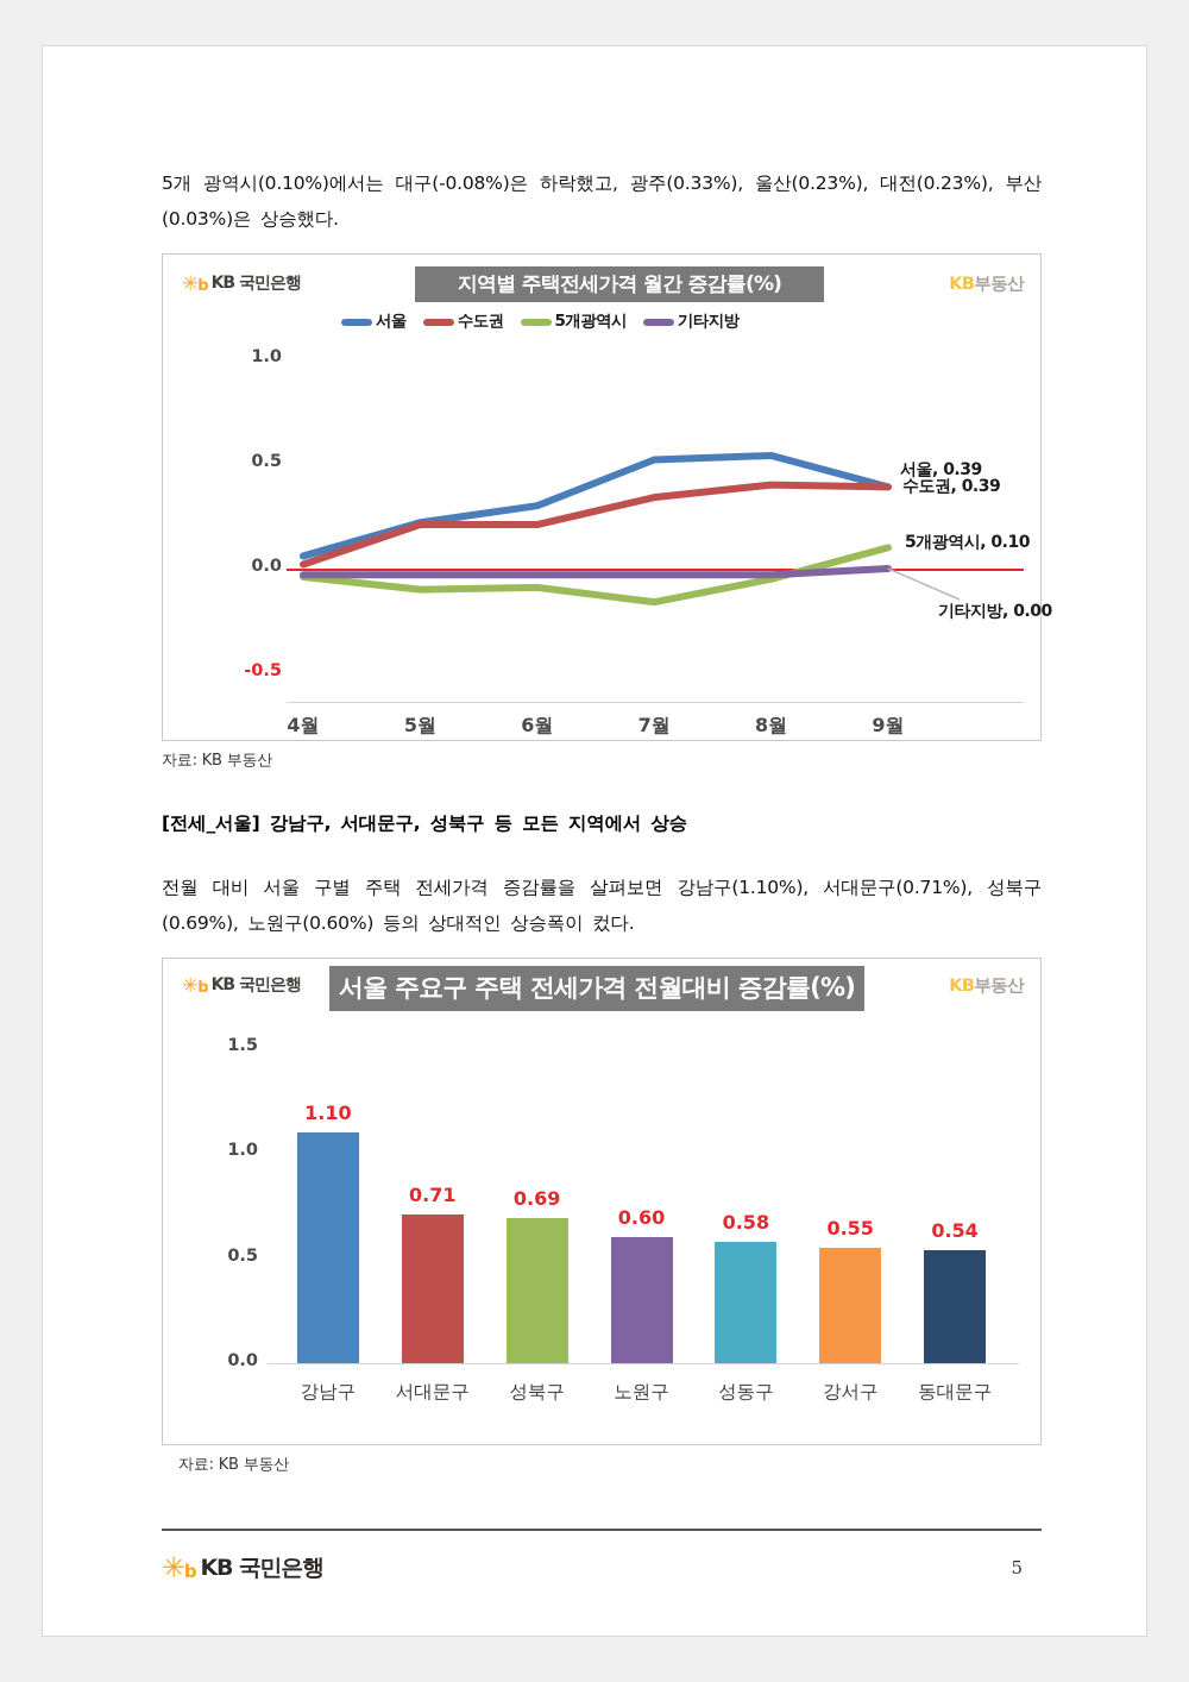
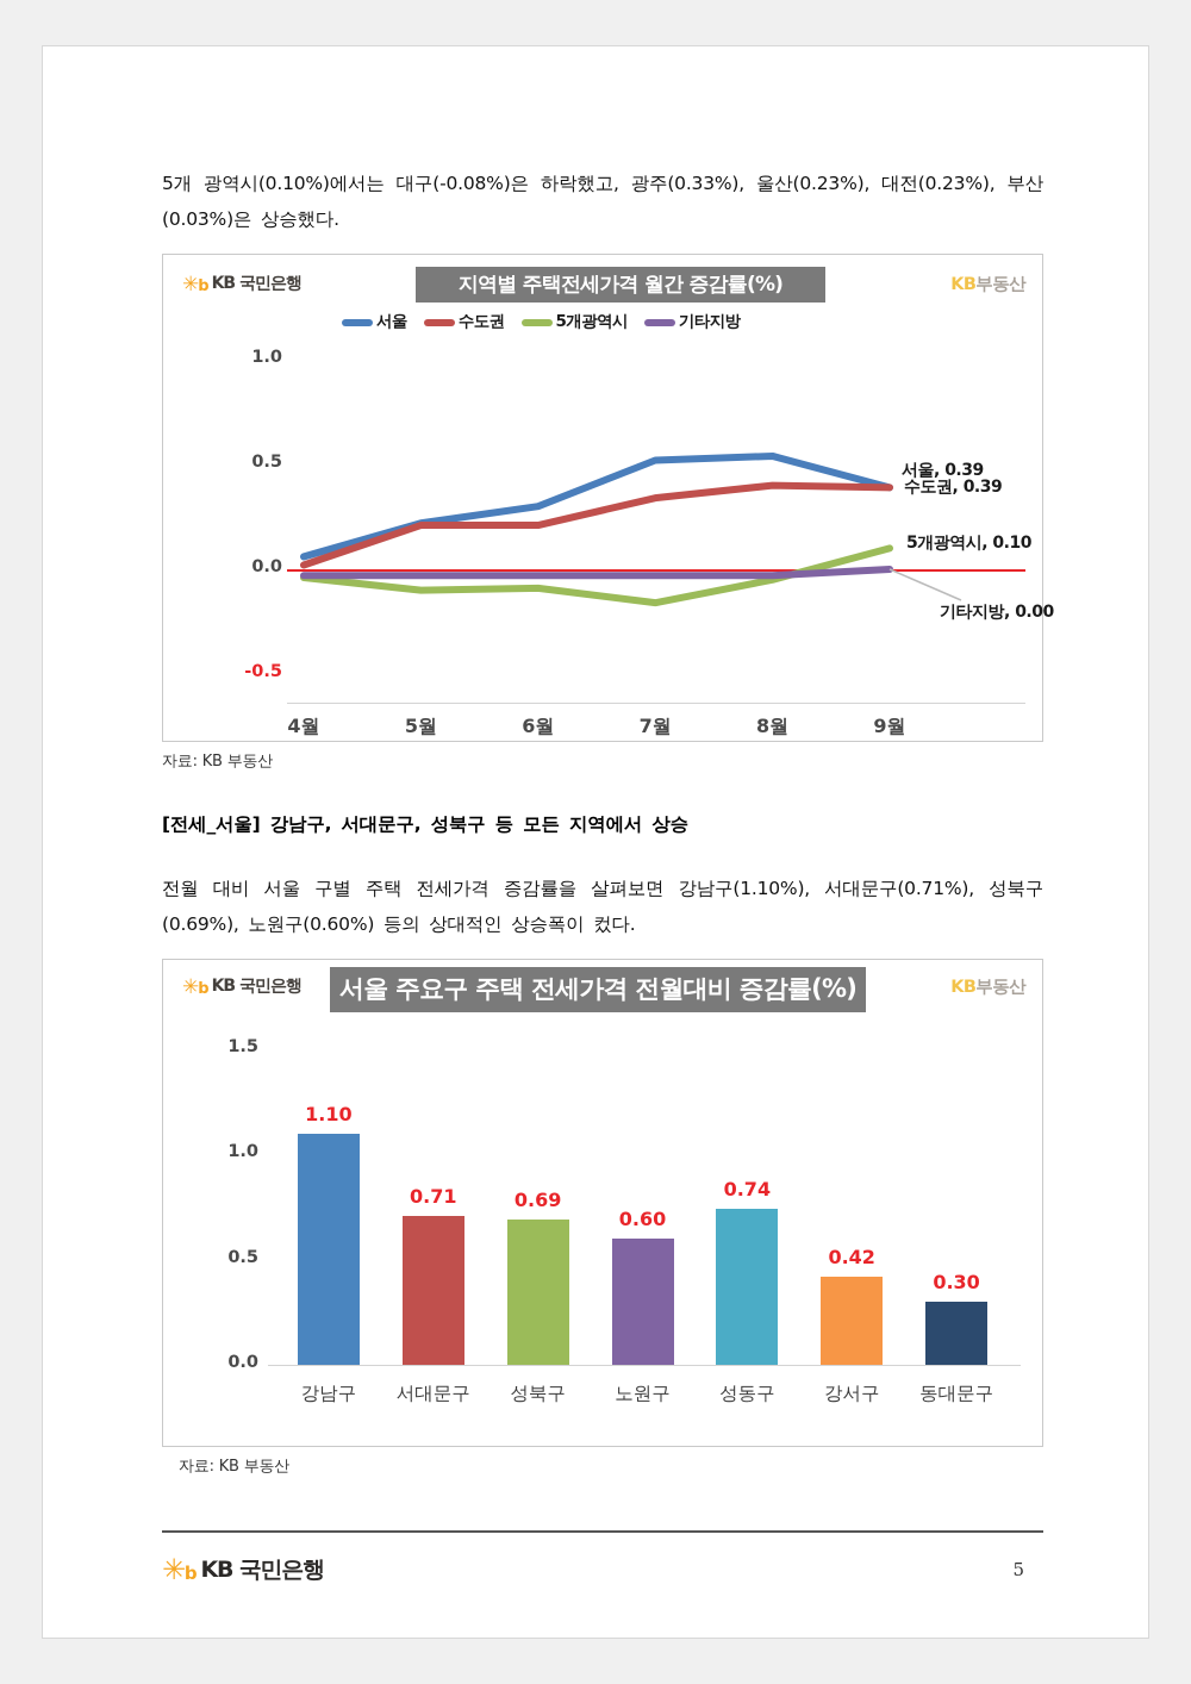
서울 주요구 주택 전세가격 전월대비 증감률(%)/성동구: 0.58 -> 0.74
서울 주요구 주택 전세가격 전월대비 증감률(%)/강서구: 0.55 -> 0.42
서울 주요구 주택 전세가격 전월대비 증감률(%)/동대문구: 0.54 -> 0.30
